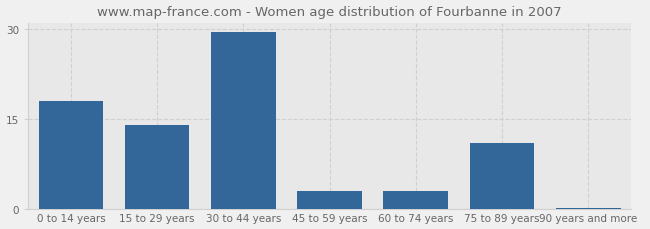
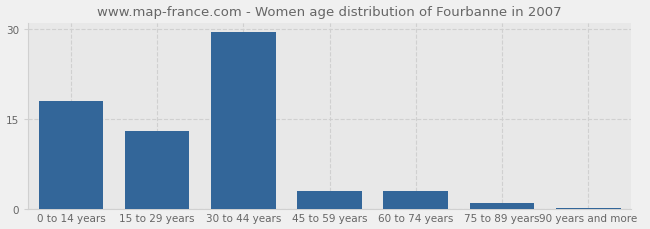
15 to 29 years: 14.0 -> 13.0
75 to 89 years: 11.0 -> 1.0
